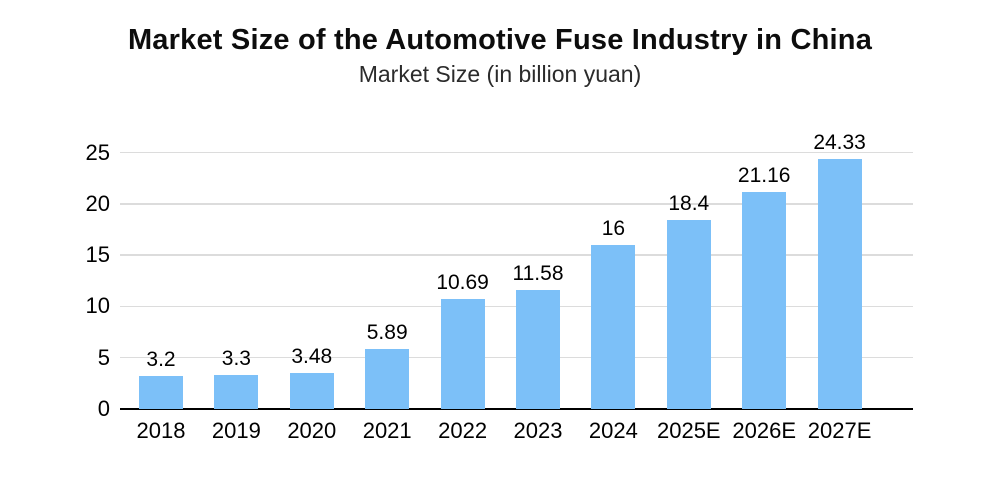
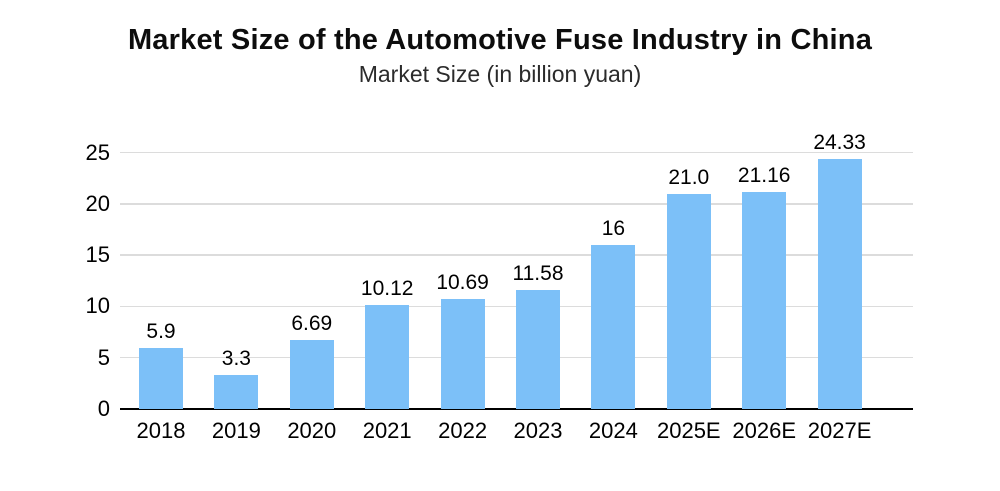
2018: 3.2 -> 5.9
2020: 3.48 -> 6.69
2021: 5.89 -> 10.12
2025E: 18.4 -> 21.0
